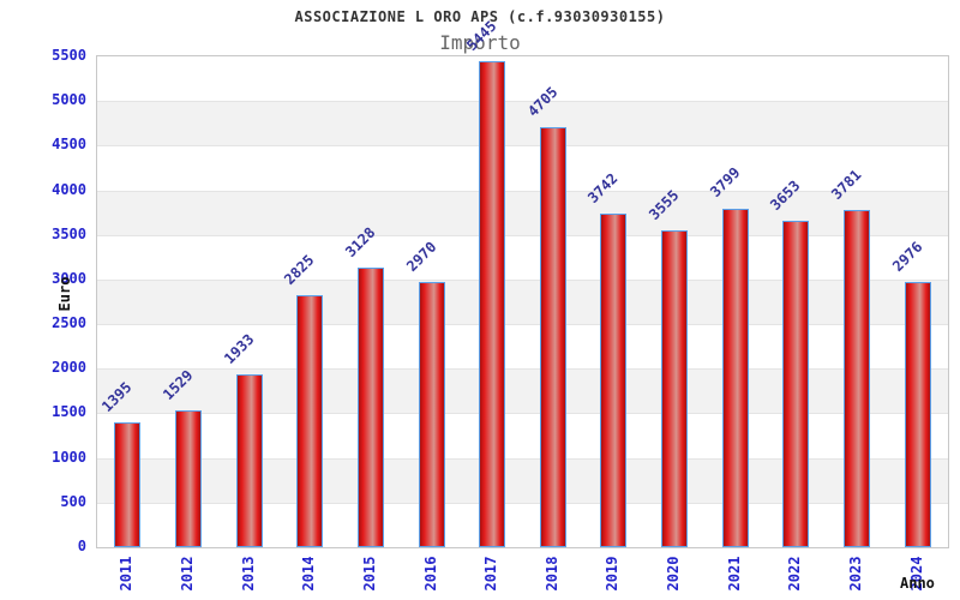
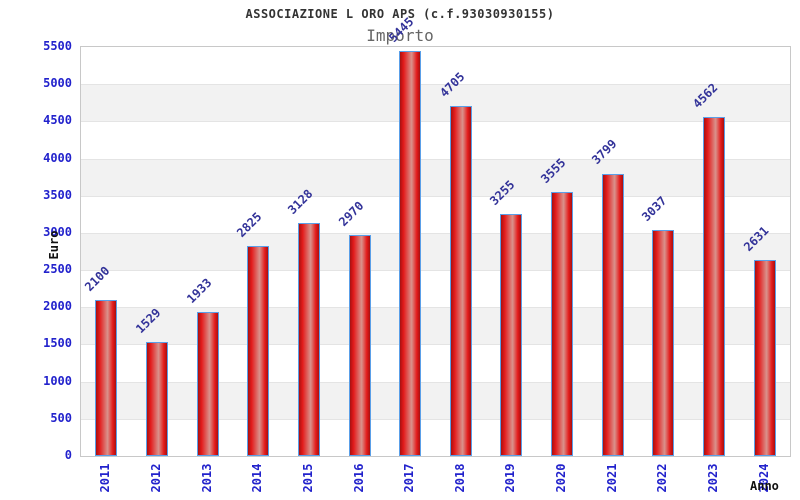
2011: 1395 -> 2100
2019: 3742 -> 3255
2022: 3653 -> 3037
2023: 3781 -> 4562
2024: 2976 -> 2631
